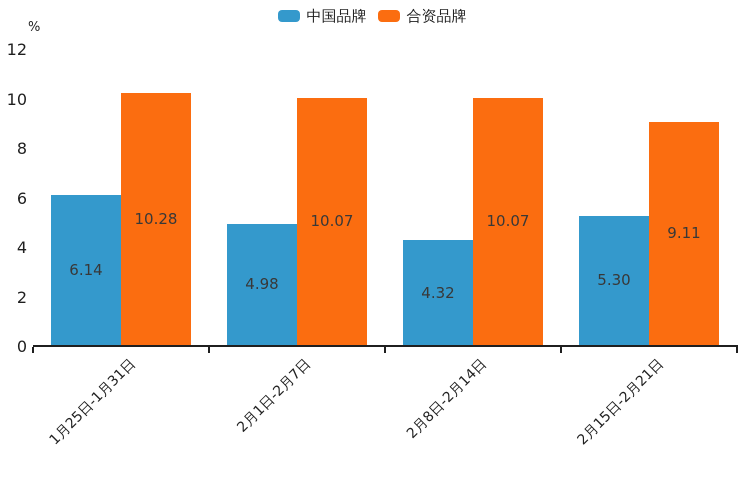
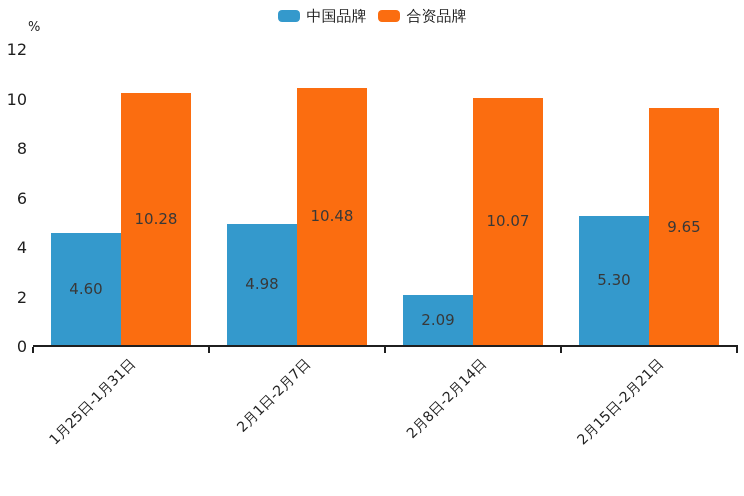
中国品牌/1月25日-1月31日: 6.14 -> 4.60
合资品牌/2月1日-2月7日: 10.07 -> 10.48
中国品牌/2月8日-2月14日: 4.32 -> 2.09
合资品牌/2月15日-2月21日: 9.11 -> 9.65
